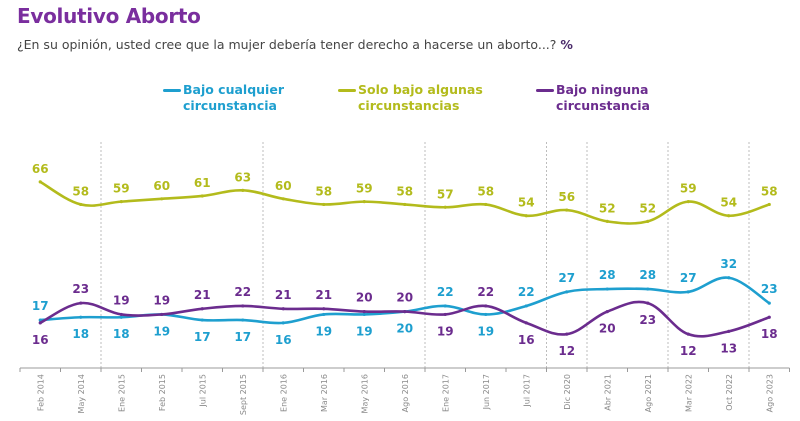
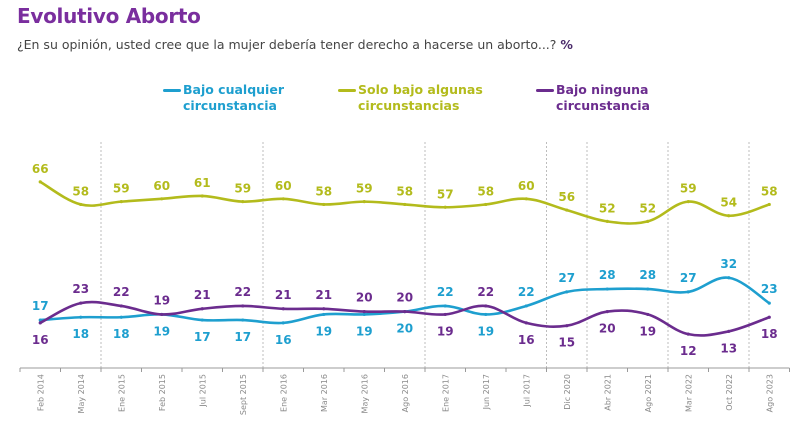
Bajo ninguna circunstancia/Ene 2015: 19 -> 22
Solo bajo algunas circunstancias/Sept 2015: 63 -> 59
Solo bajo algunas circunstancias/Jul 2017: 54 -> 60
Bajo ninguna circunstancia/Dic 2020: 12 -> 15
Bajo ninguna circunstancia/Ago 2021: 23 -> 19
